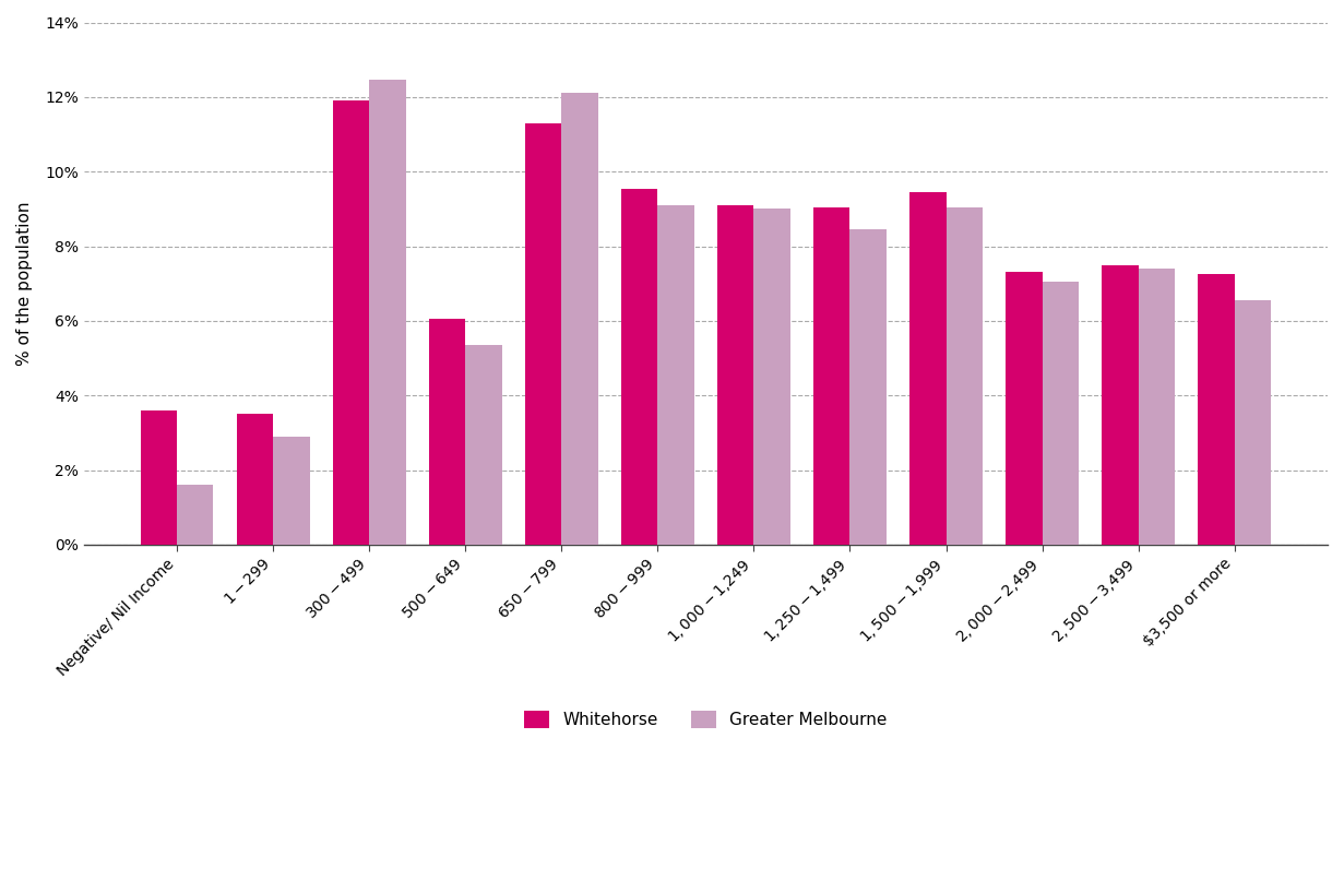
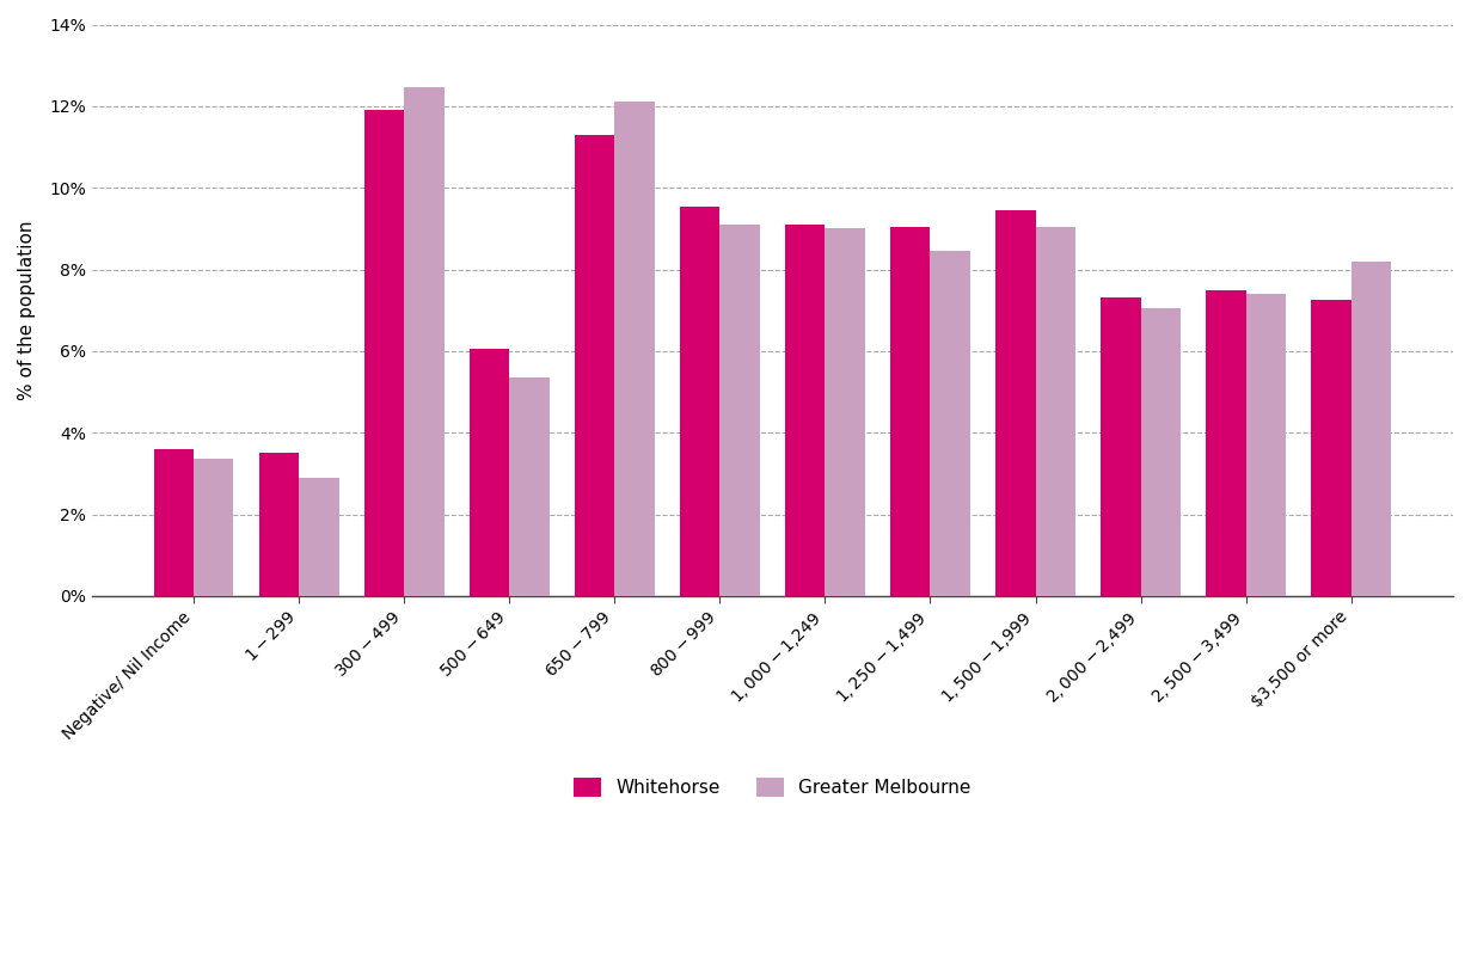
Greater Melbourne/Negative/ Nil Income: 1.60% -> 3.35%
Greater Melbourne/$3,500 or more: 6.55% -> 8.20%
